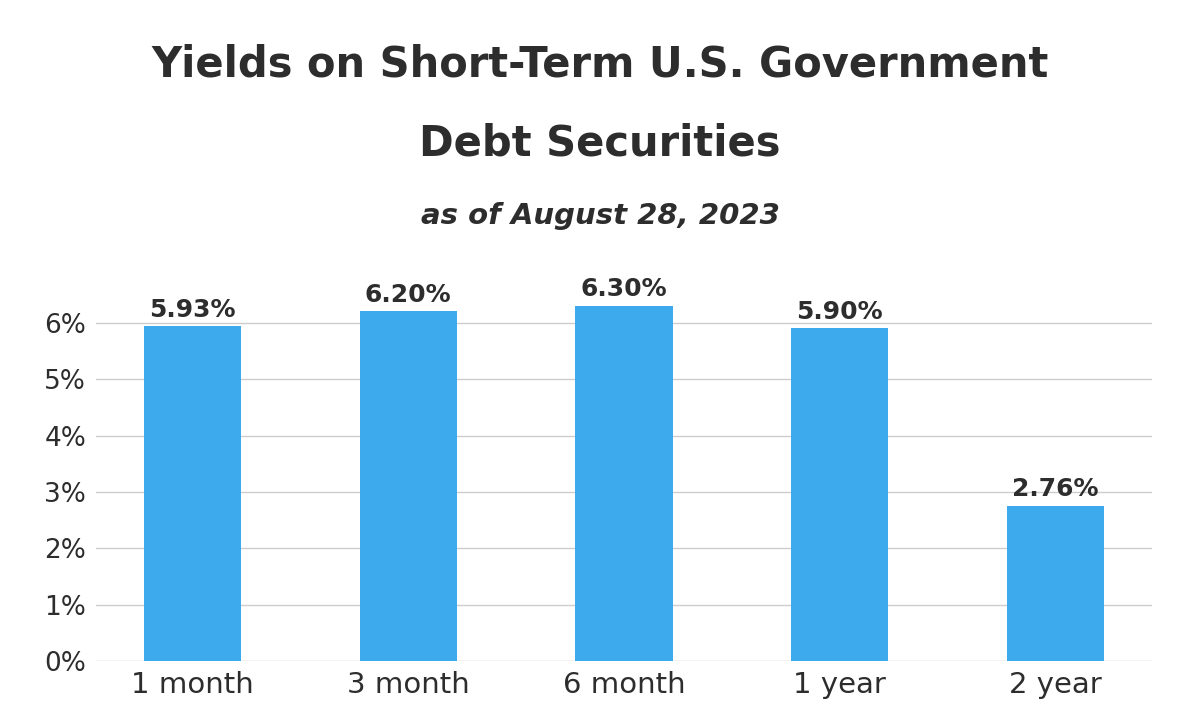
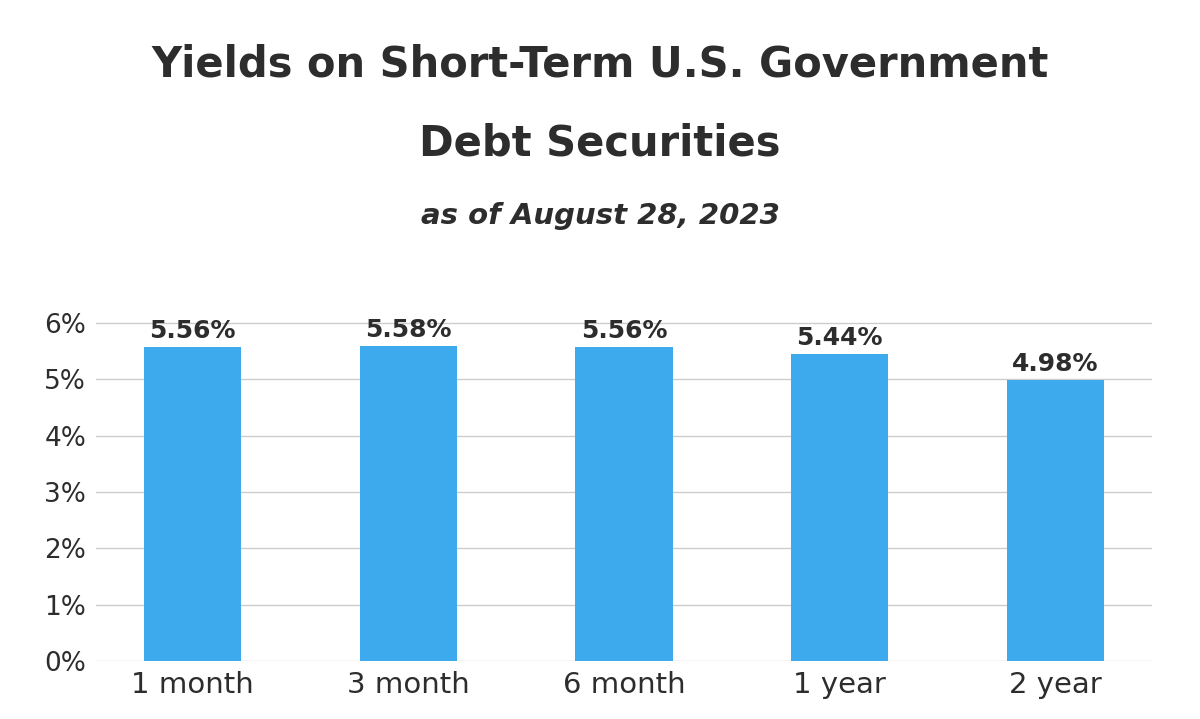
1 month: 5.93% -> 5.56%
3 month: 6.20% -> 5.58%
6 month: 6.30% -> 5.56%
1 year: 5.90% -> 5.44%
2 year: 2.76% -> 4.98%
